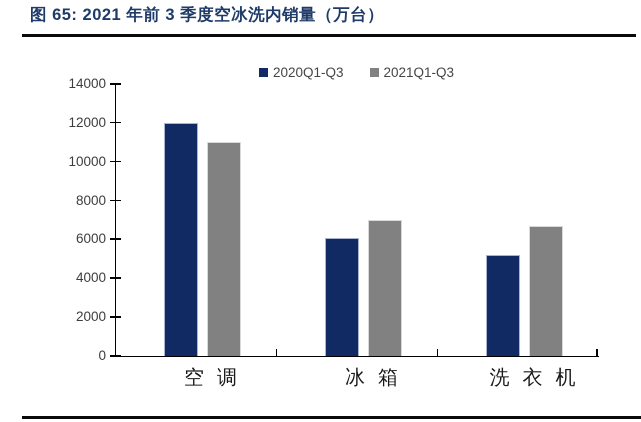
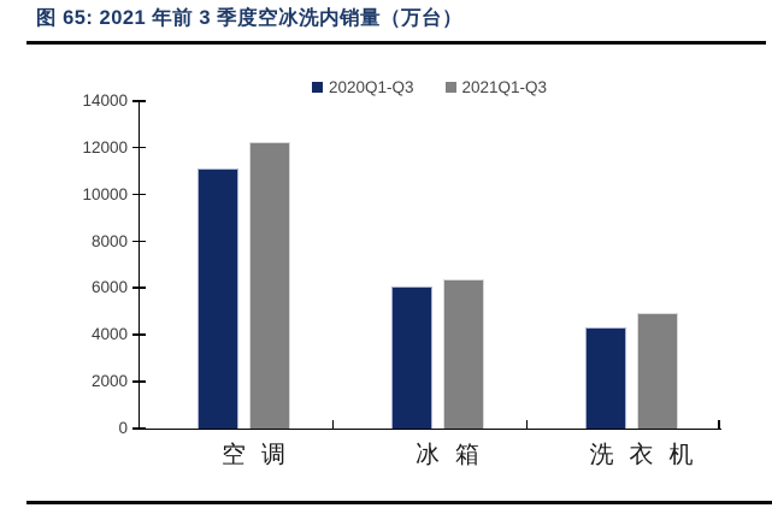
2020Q1-Q3/空调: 12000 -> 11100
2021Q1-Q3/空调: 11000 -> 12200
2021Q1-Q3/冰箱: 7000 -> 6400
2020Q1-Q3/洗衣机: 5200 -> 4400
2021Q1-Q3/洗衣机: 6700 -> 5000
